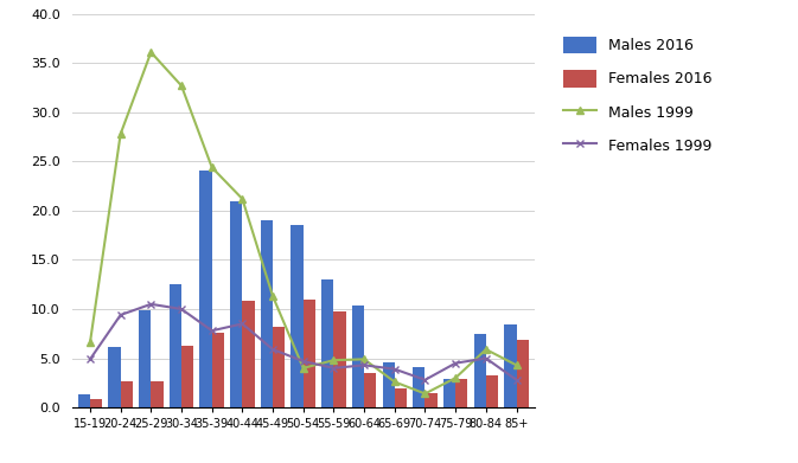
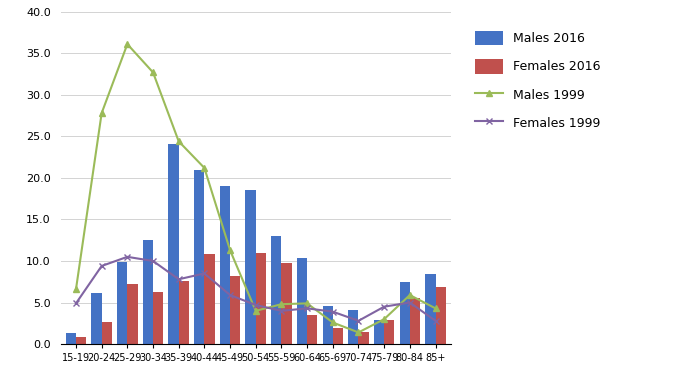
Females 2016/25-29: 2.7 -> 7.2
Females 2016/80-84: 3.2 -> 5.6
